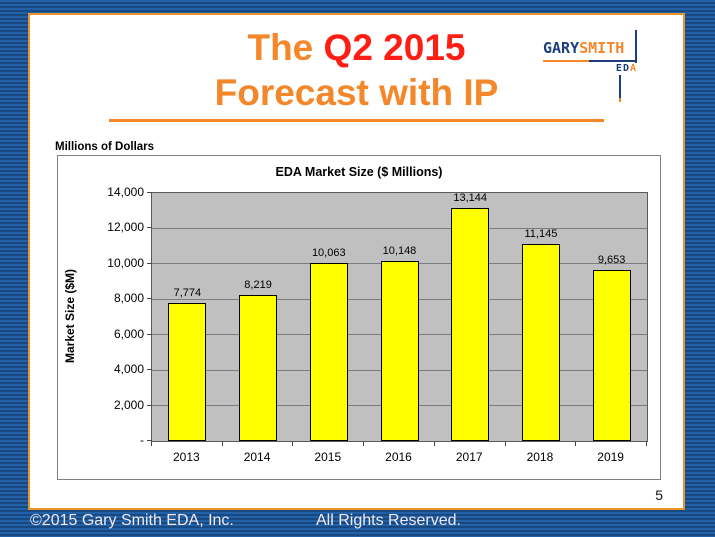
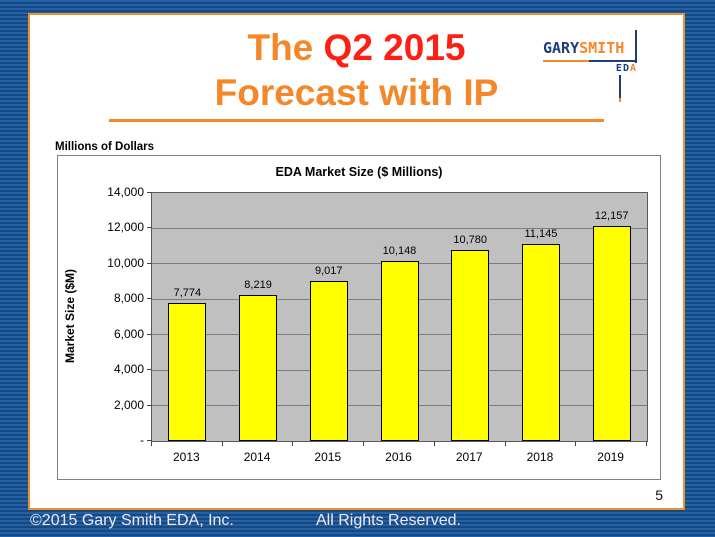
2015: 10,063 -> 9,017
2017: 13,144 -> 10,780
2019: 9,653 -> 12,157
